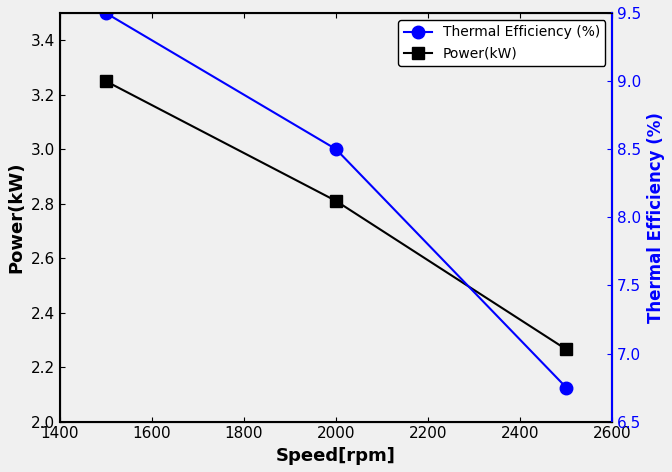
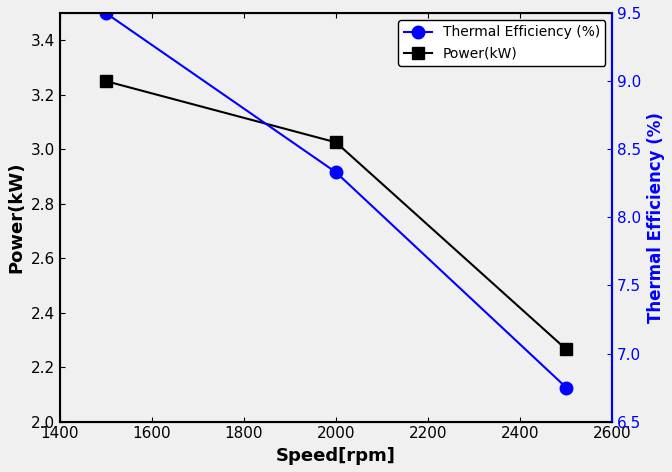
Power(kW)/2000: 2.810 -> 3.025
Thermal Efficiency (%)/2000: 8.50 -> 8.33
